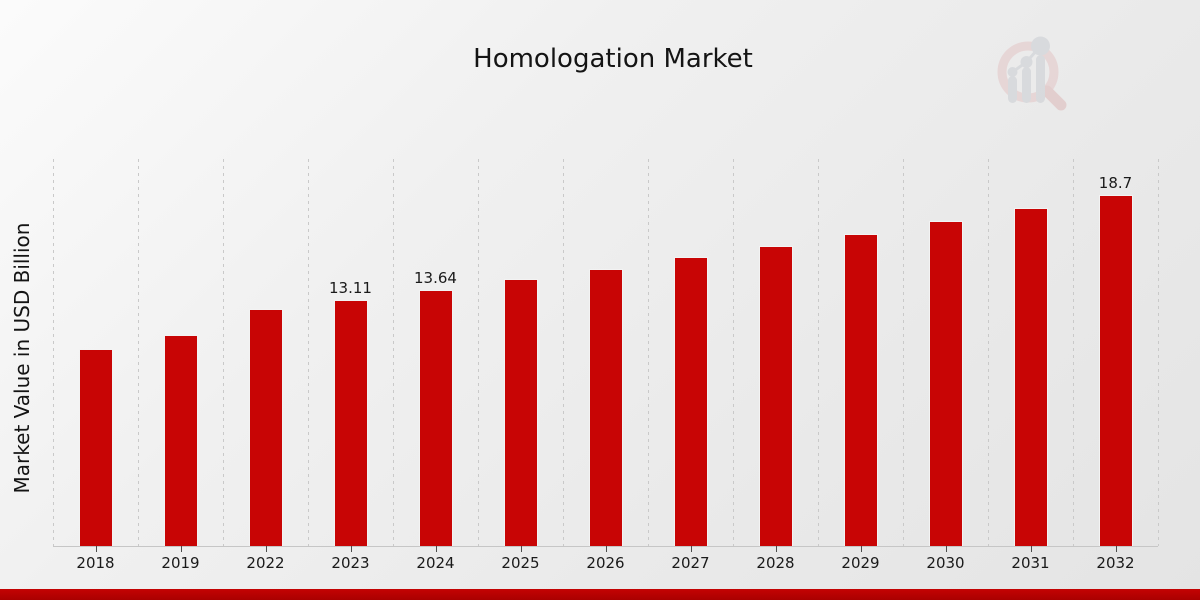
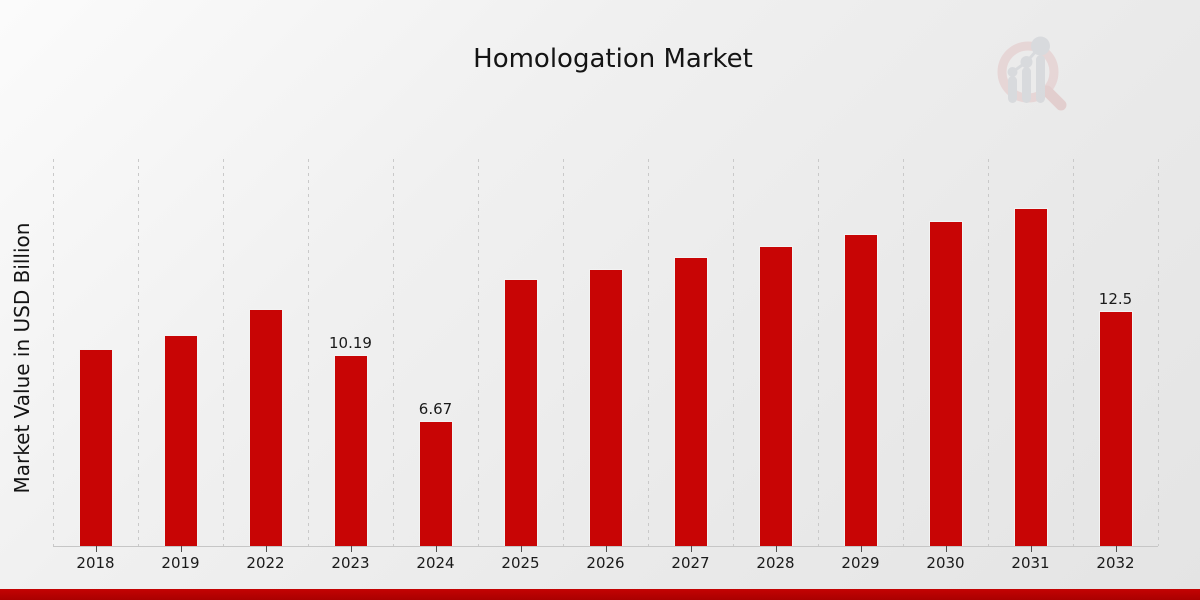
2023: 13.11 -> 10.19
2024: 13.64 -> 6.67
2032: 18.7 -> 12.5
